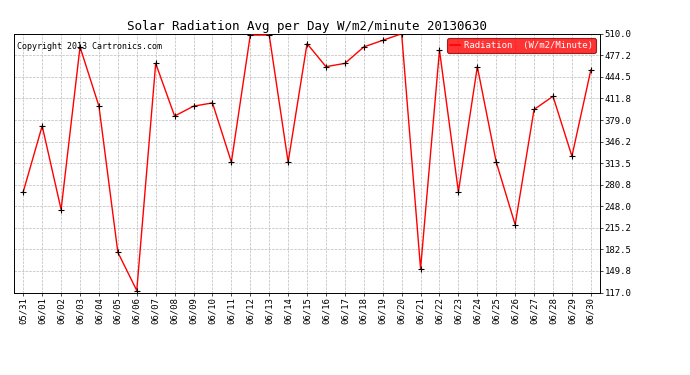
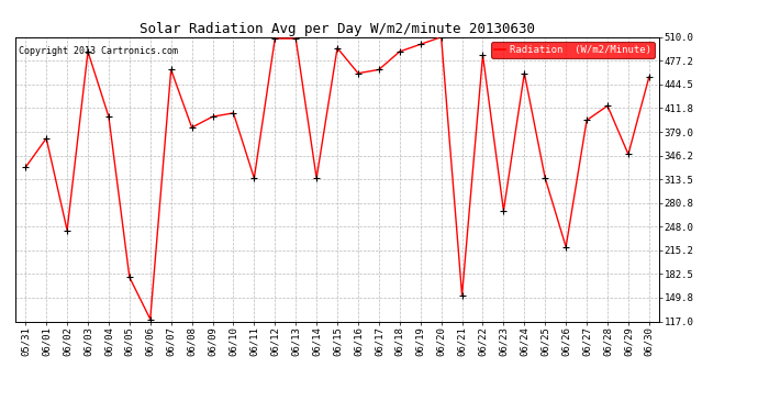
05/31: 270 -> 330
06/29: 324 -> 348
